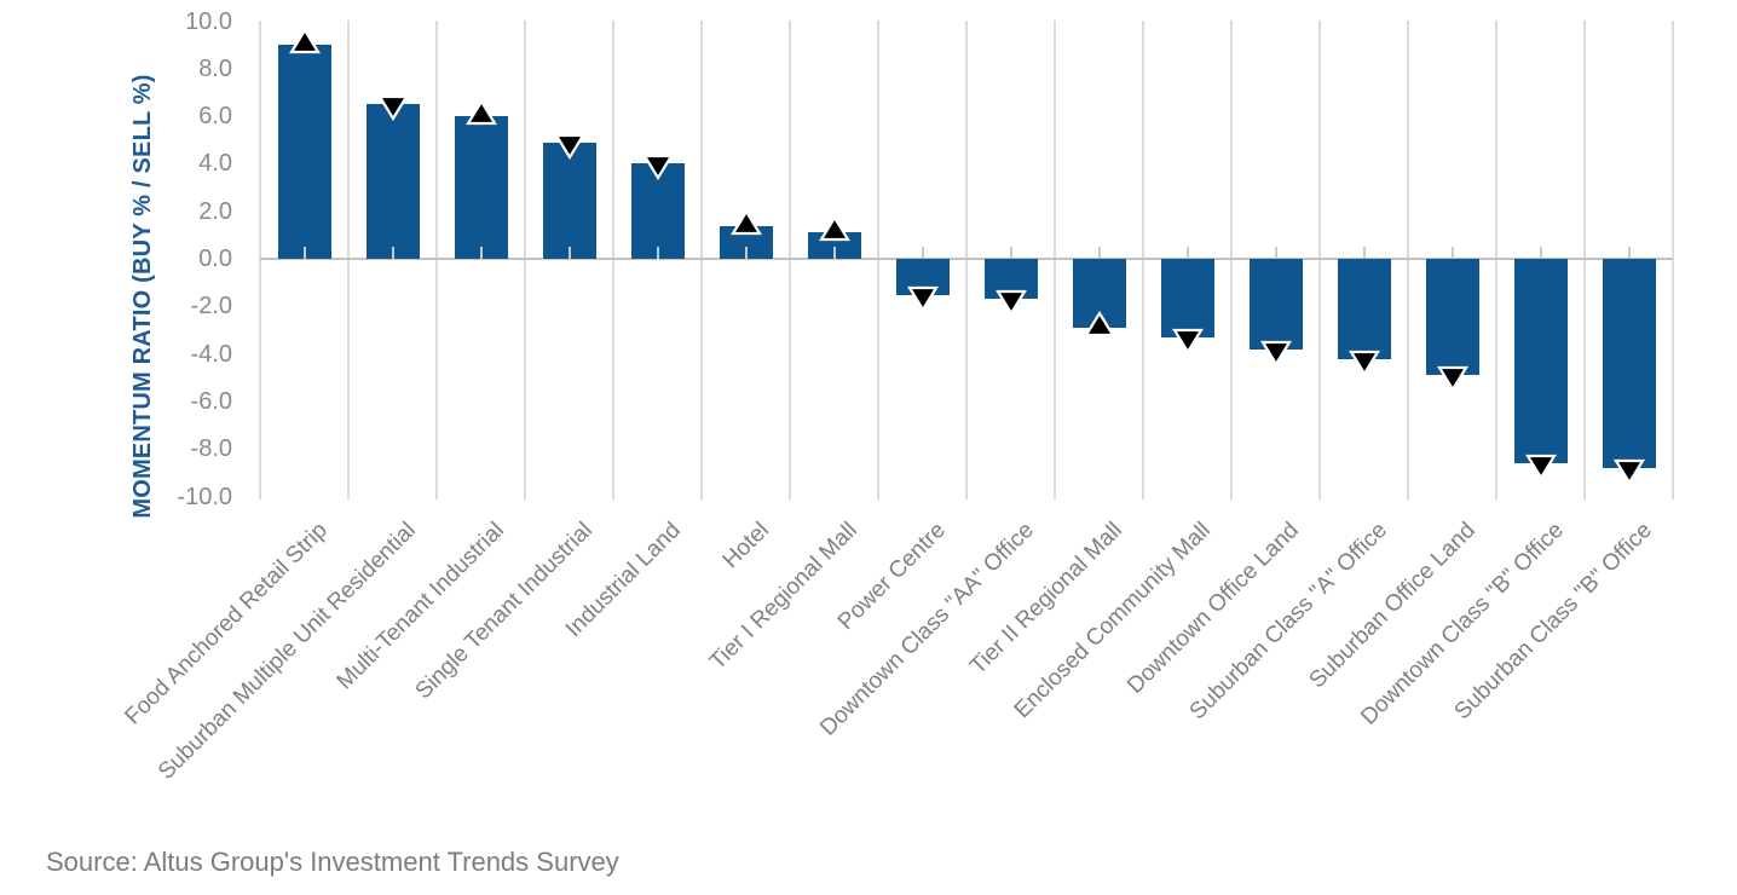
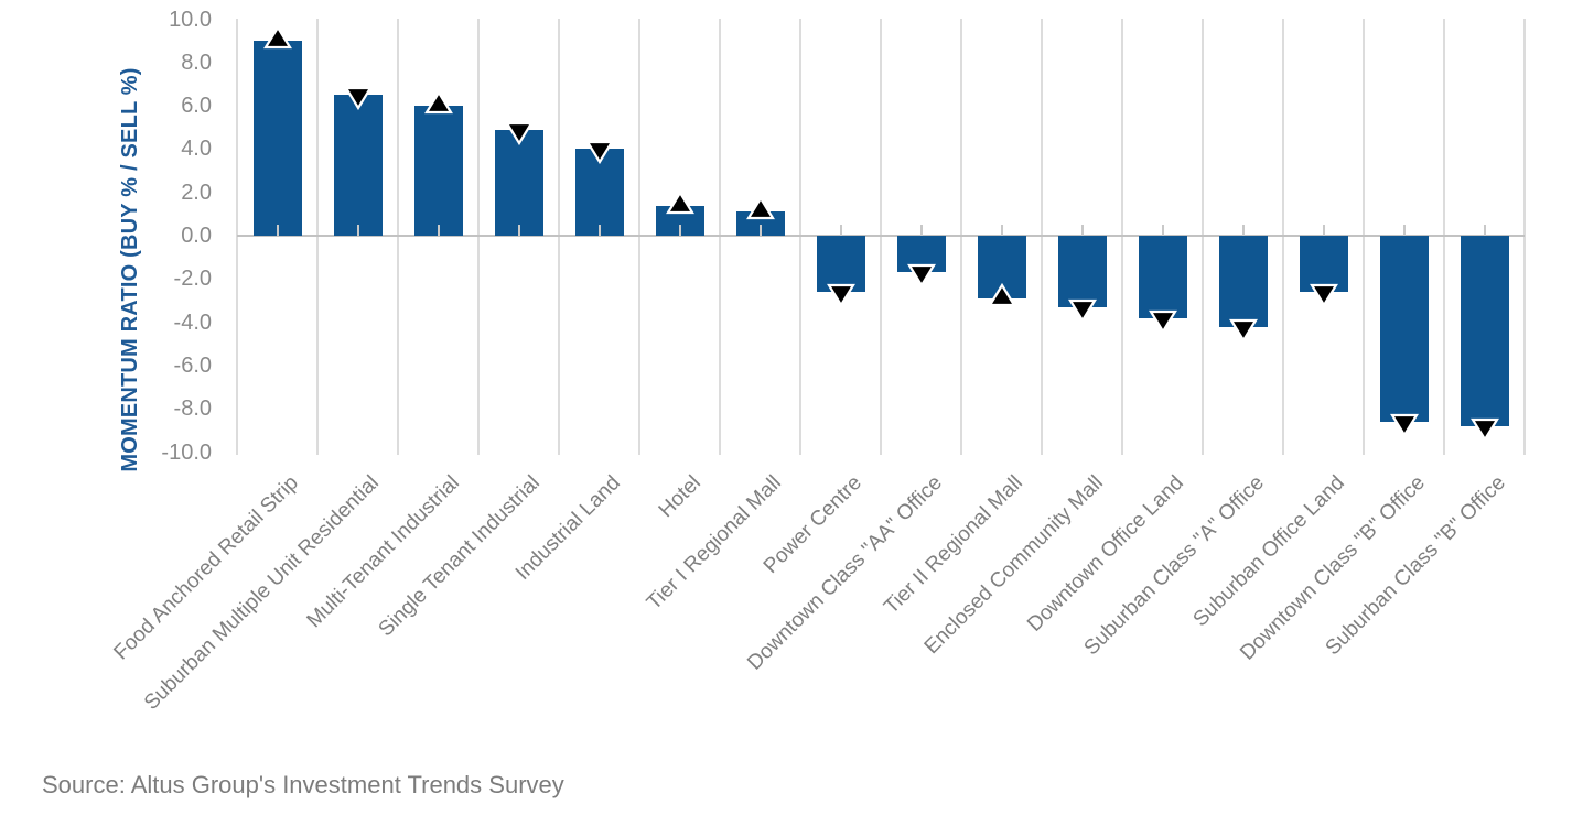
Power Centre: -1.5 -> -2.6
Suburban Office Land: -4.9 -> -2.6
